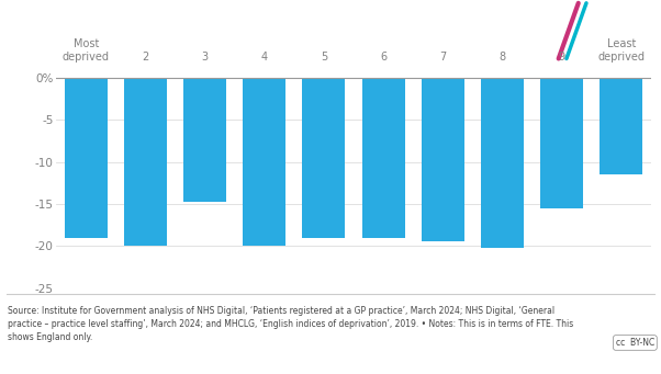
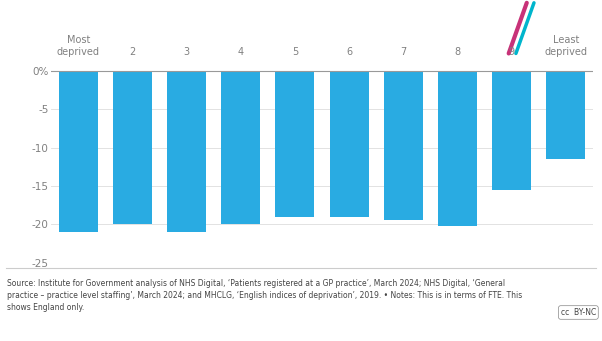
Most deprived: -19.0 -> -21.0
3: -14.8 -> -21.0
